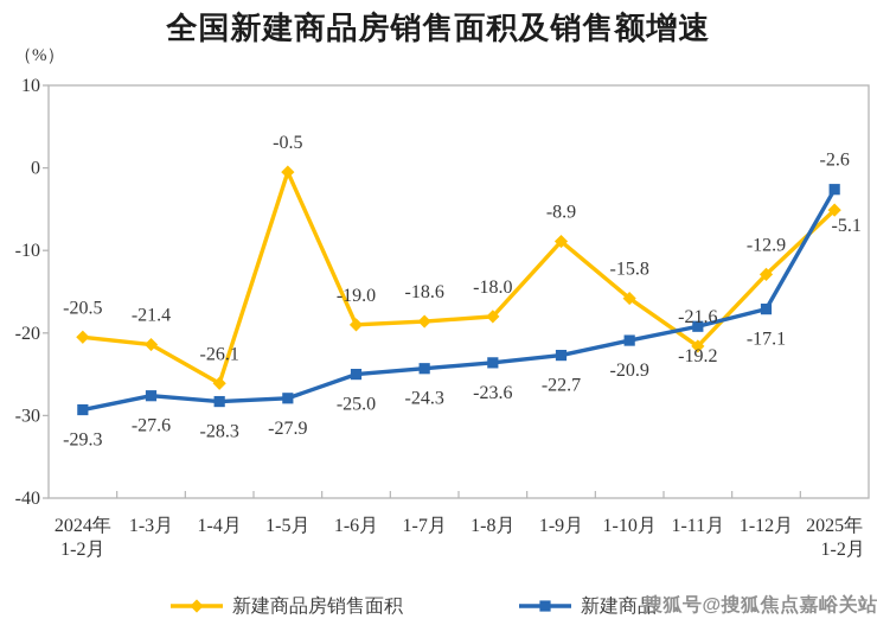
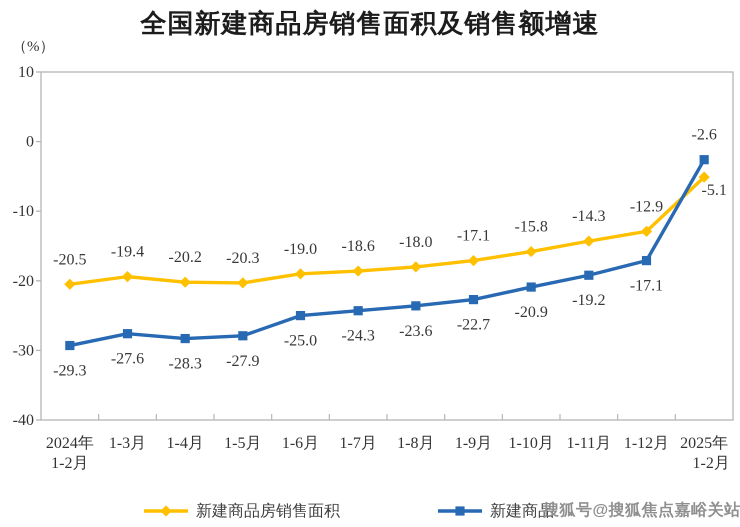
新建商品房销售面积/1-3月: -21.4 -> -19.4
新建商品房销售面积/1-4月: -26.1 -> -20.2
新建商品房销售面积/1-5月: -0.5 -> -20.3
新建商品房销售面积/1-9月: -8.9 -> -17.1
新建商品房销售面积/1-11月: -21.6 -> -14.3
